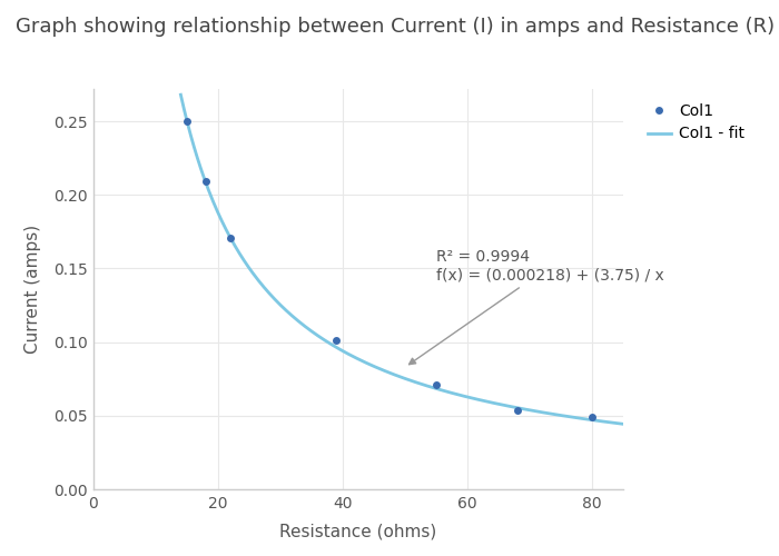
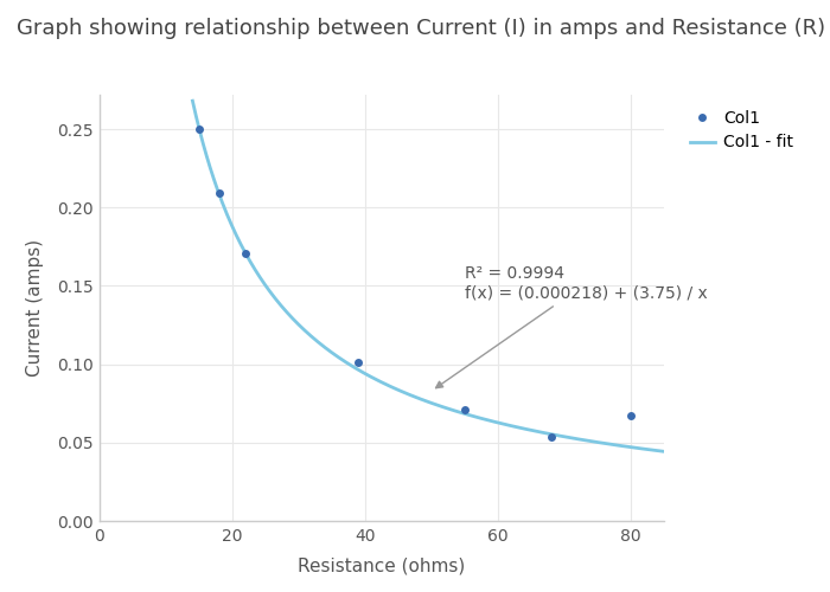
Col1/80: 0.049 -> 0.067
